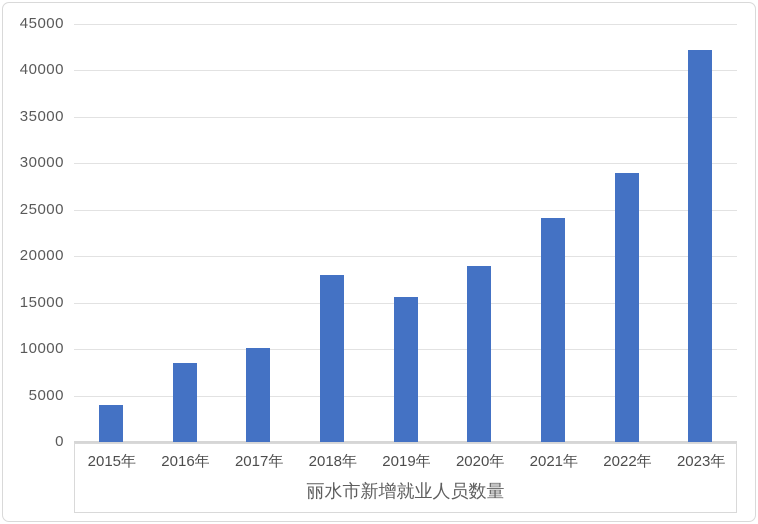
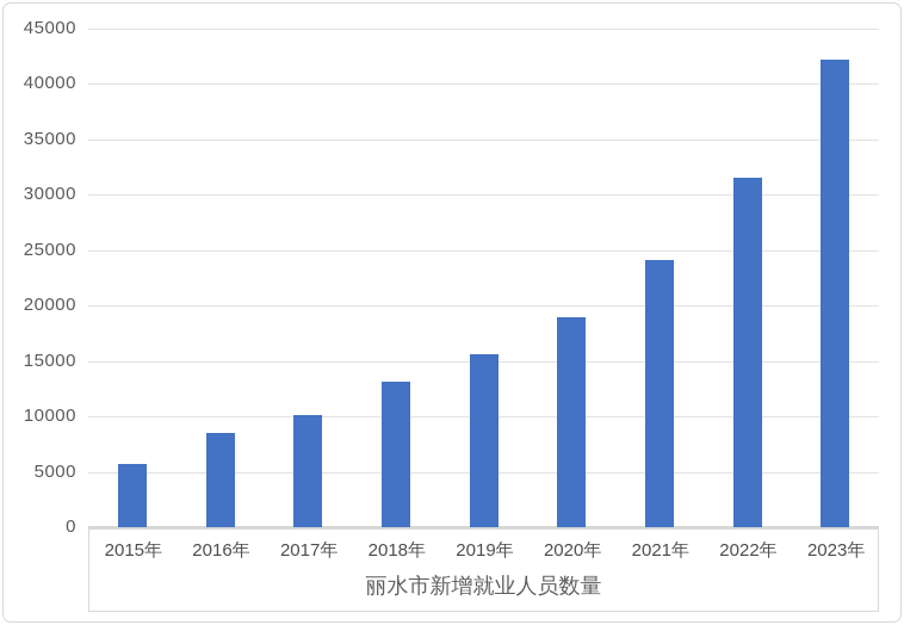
2015年: 4000 -> 6000
2018年: 18000 -> 13000
2022年: 29000 -> 32000
